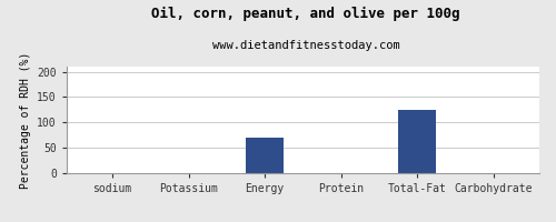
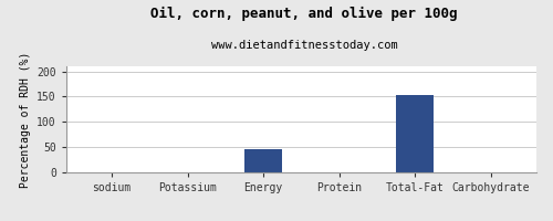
Energy: 70 -> 45
Total-Fat: 125 -> 154
